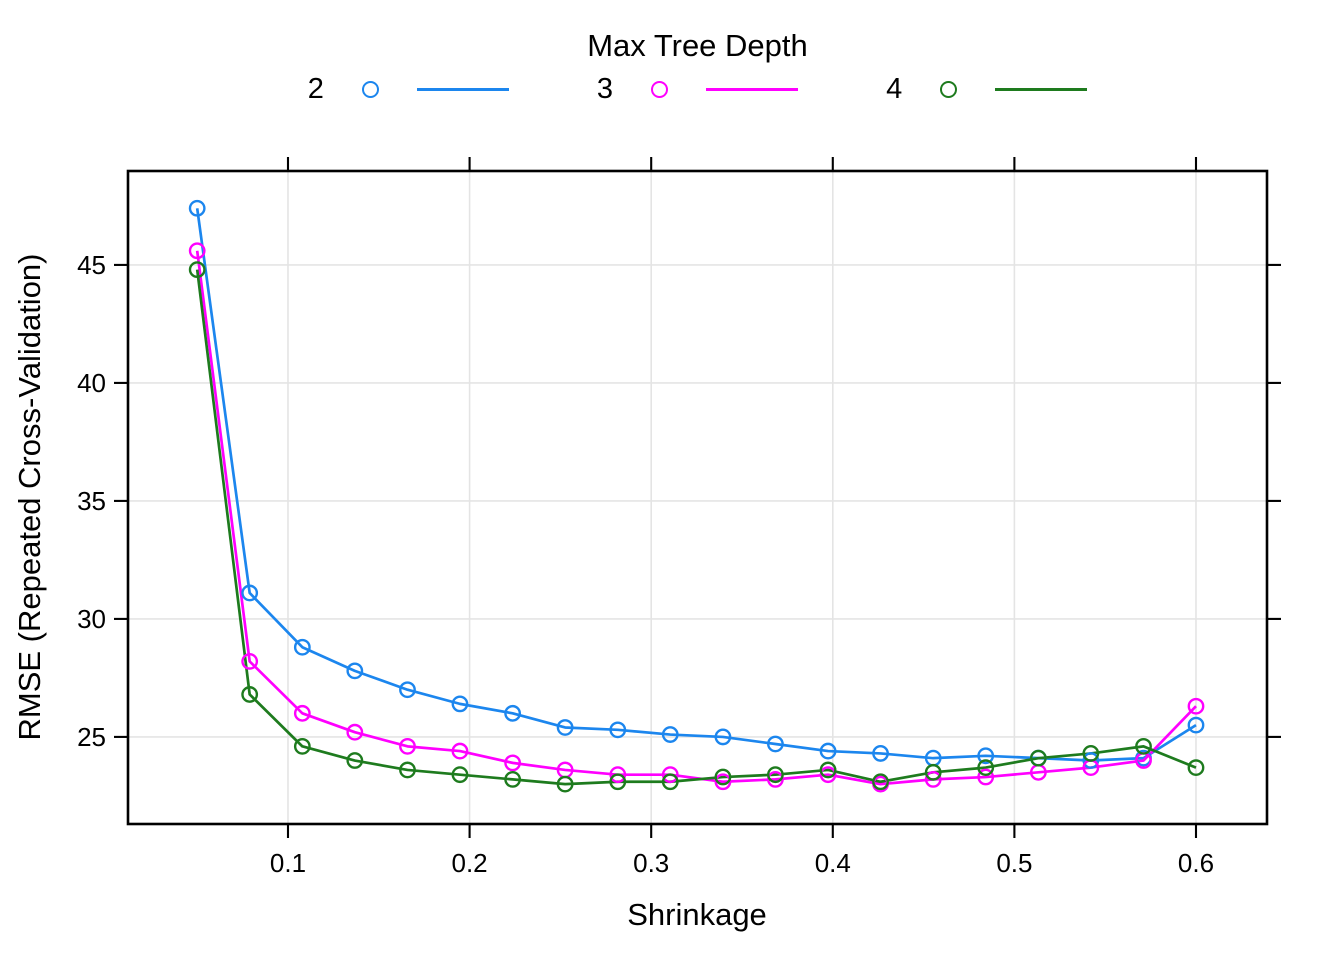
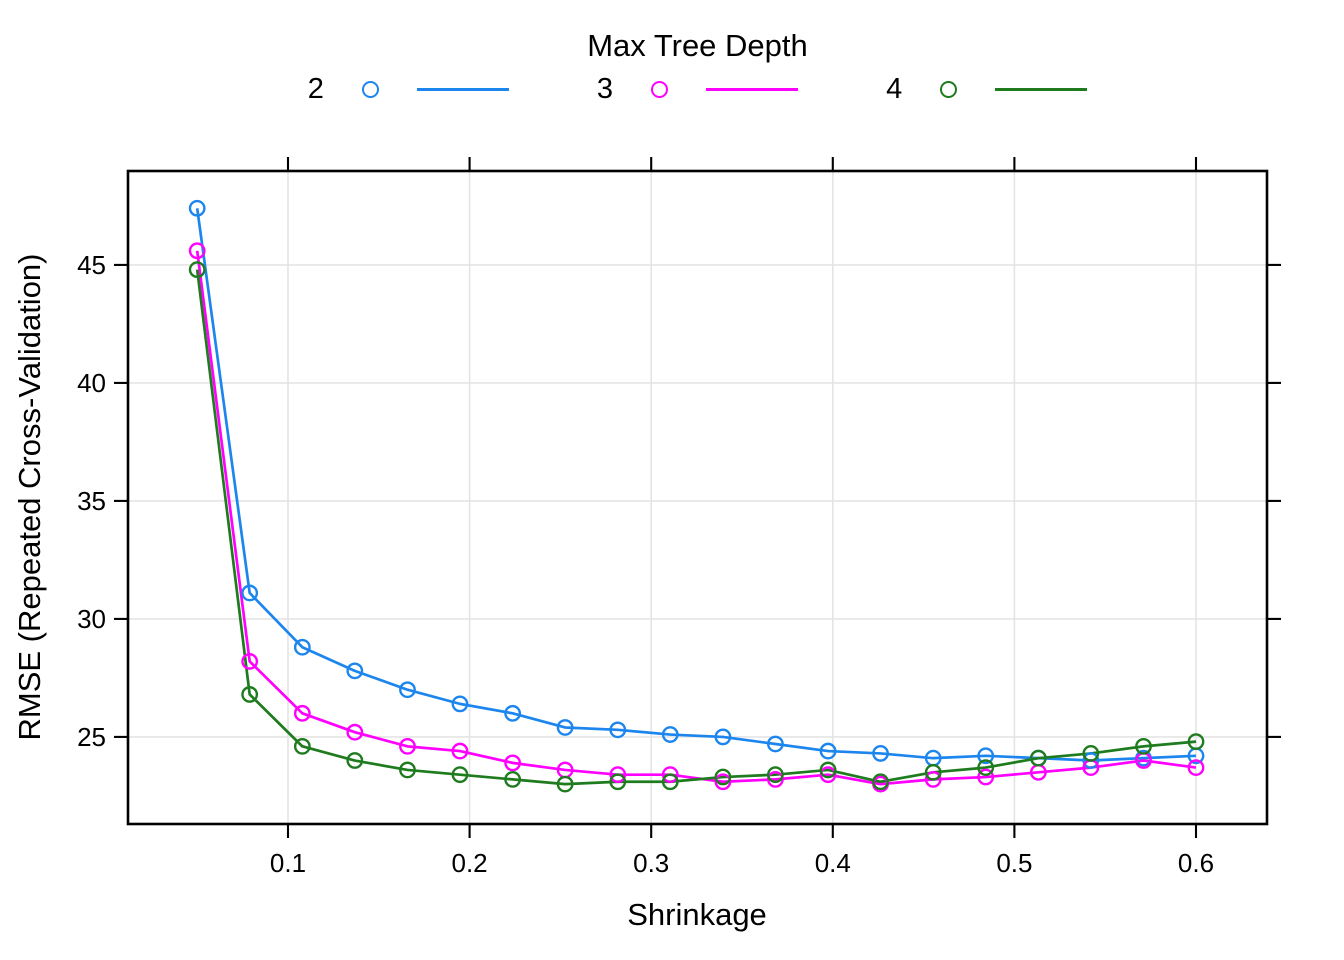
2/0.6: 25,5 -> 24,2
3/0.6: 26,3 -> 23,7
4/0.6: 23,7 -> 24,8
